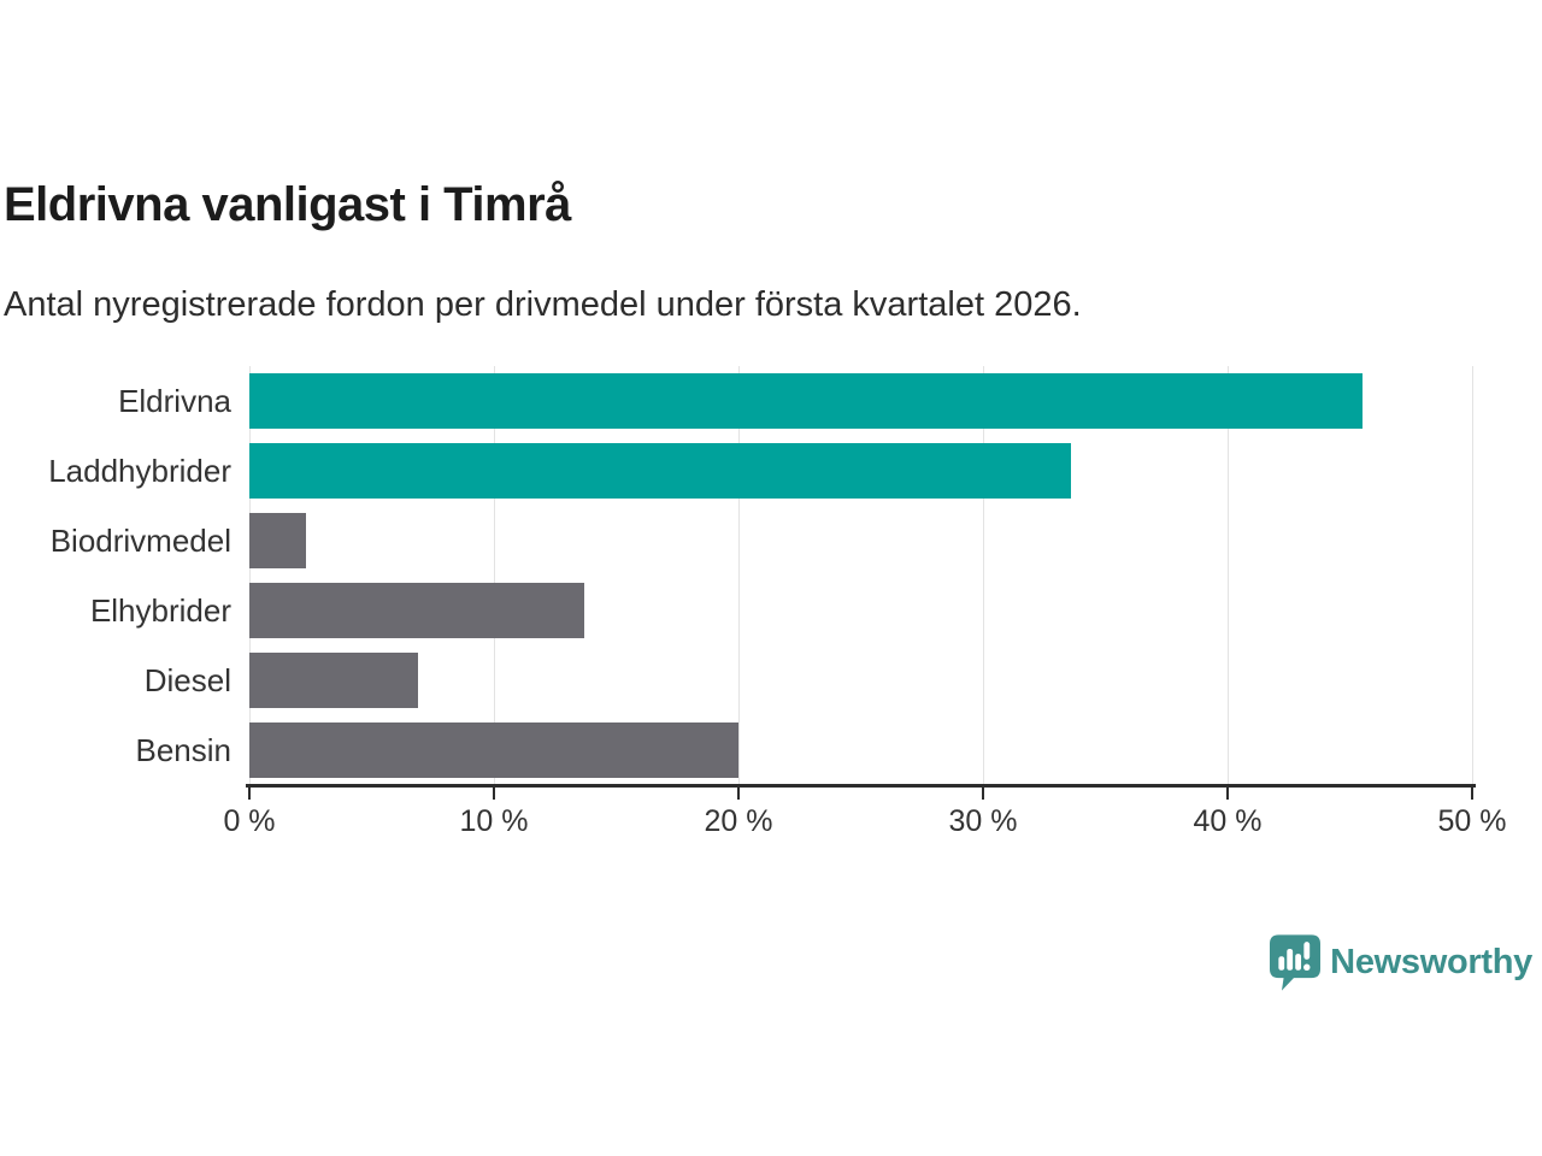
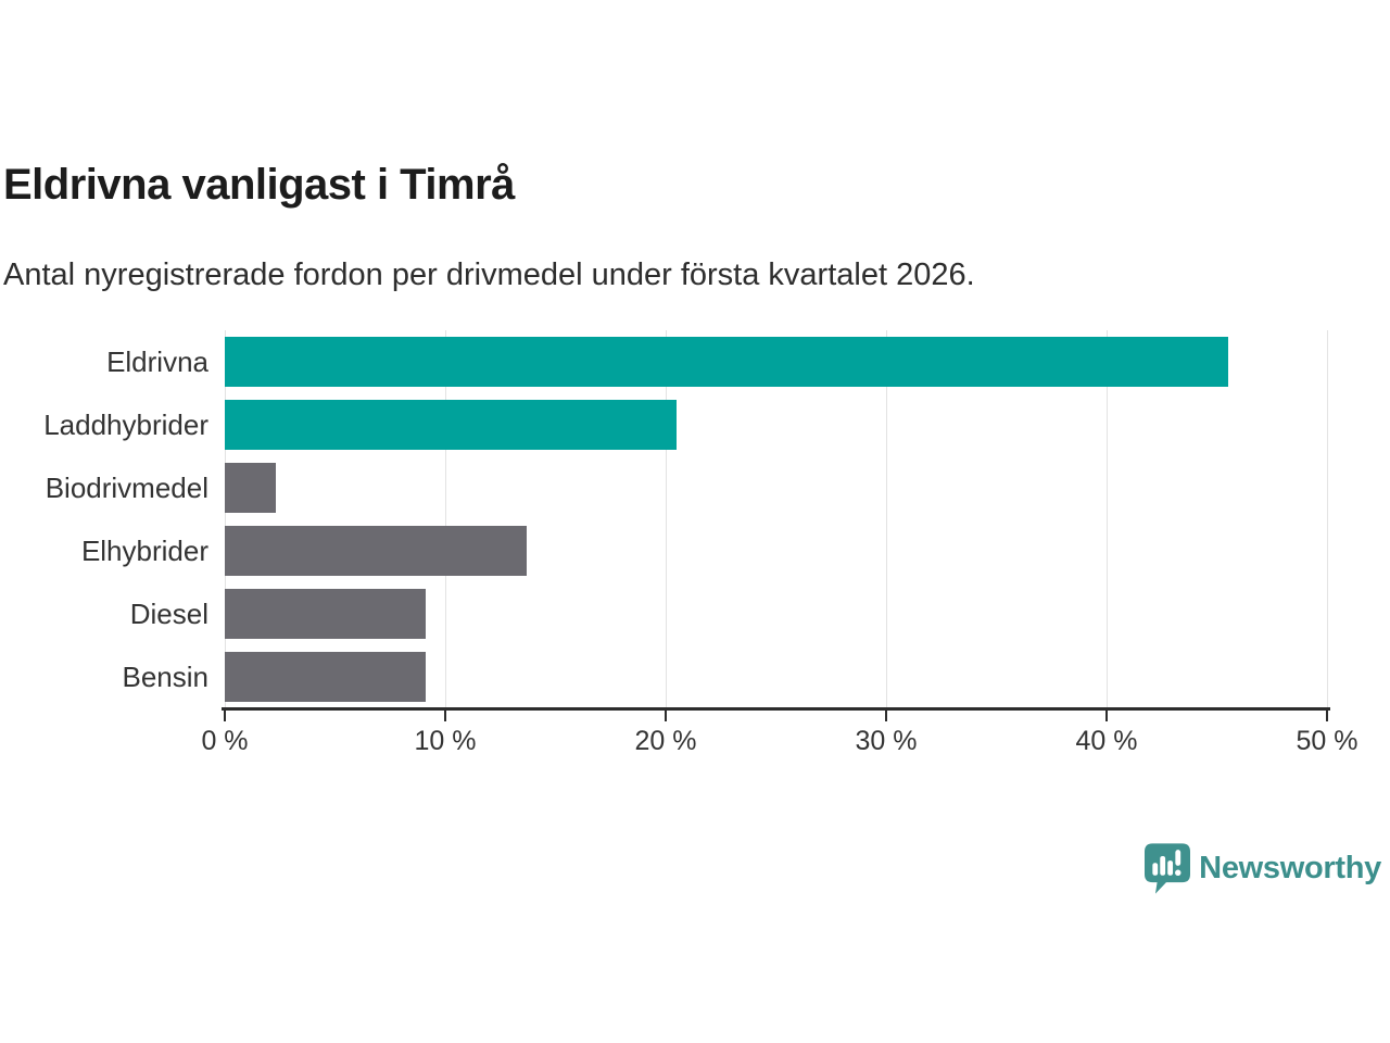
Laddhybrider: 33.6% -> 20.5%
Diesel: 6.9% -> 9.1%
Bensin: 20.0% -> 9.1%
